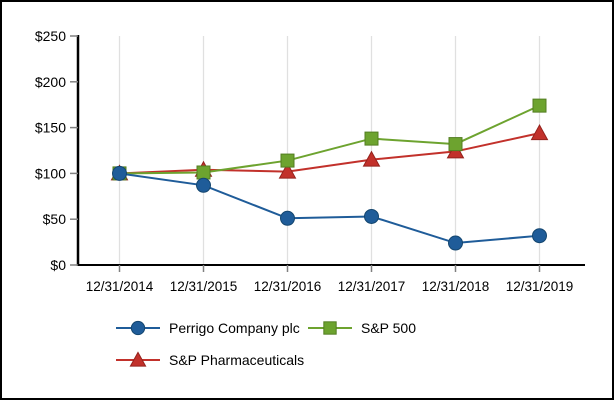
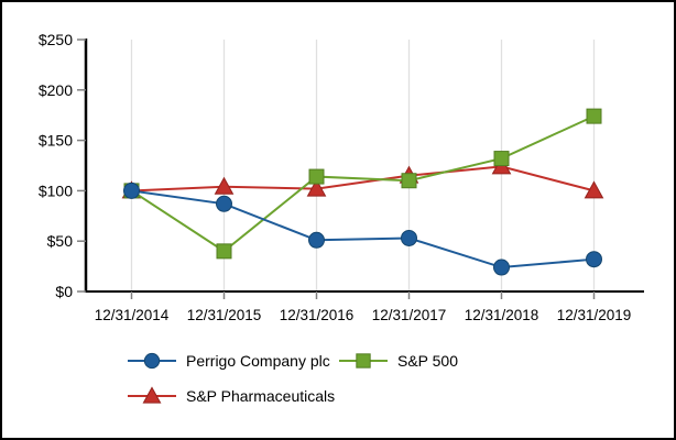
S&P 500/12/31/2015: $100 -> $40
S&P 500/12/31/2017: $140 -> $110
S&P Pharmaceuticals/12/31/2019: $140 -> $100
